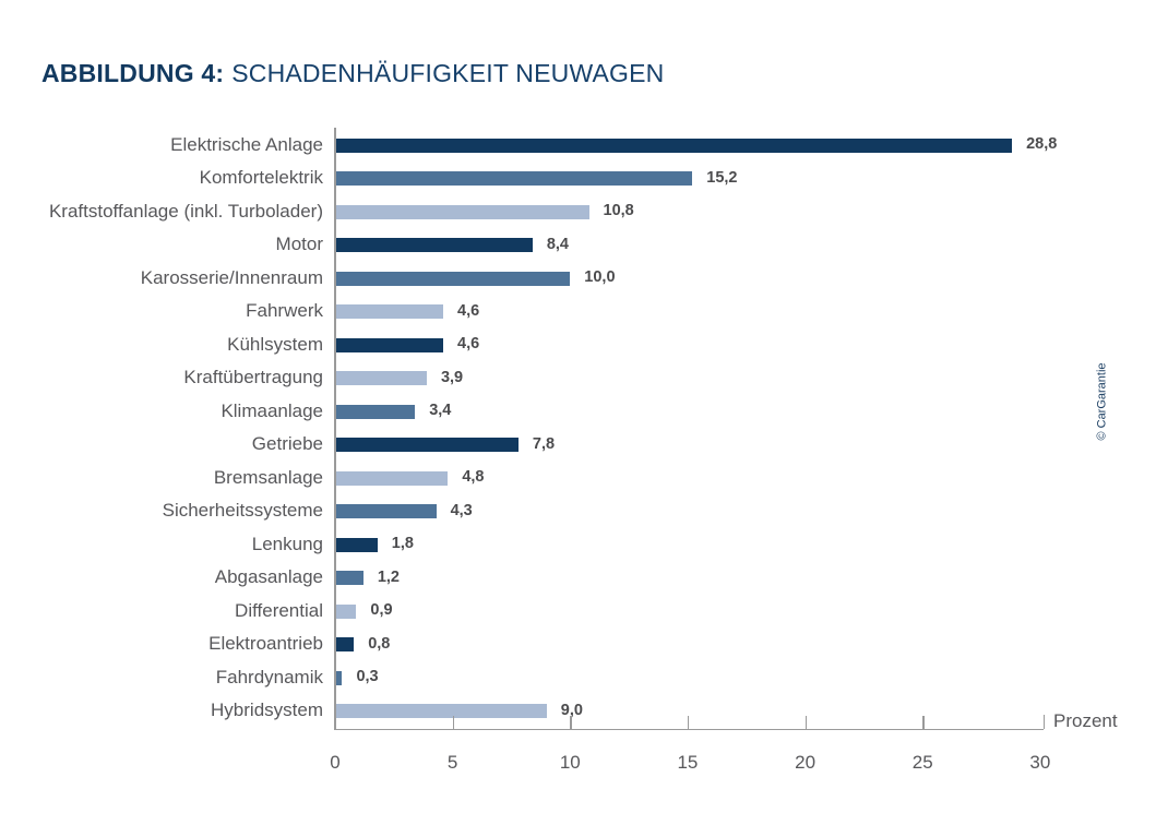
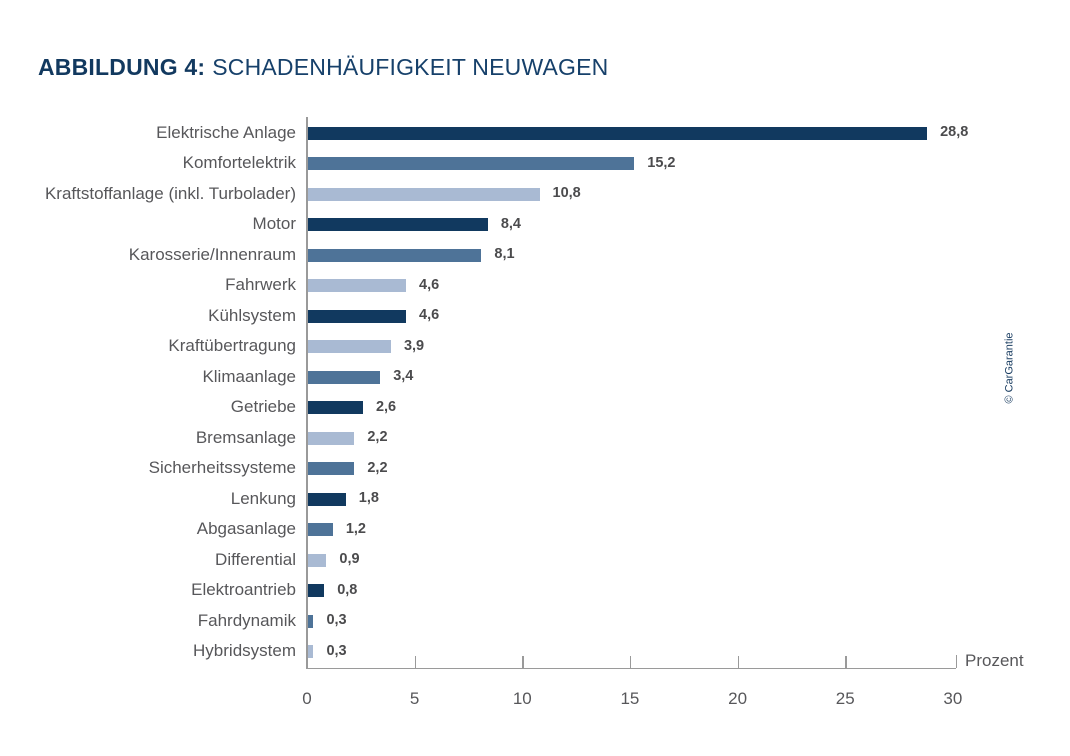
Karosserie/Innenraum: 10,0 -> 8,1
Getriebe: 7,8 -> 2,6
Bremsanlage: 4,8 -> 2,2
Sicherheitssysteme: 4,3 -> 2,2
Hybridsystem: 9,0 -> 0,3
